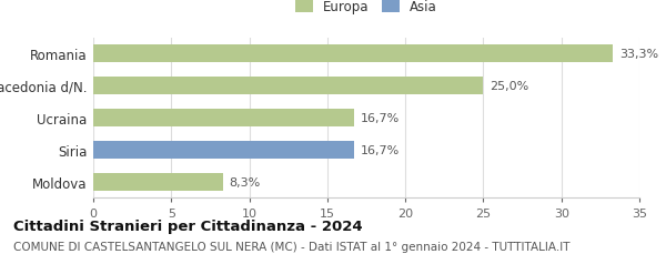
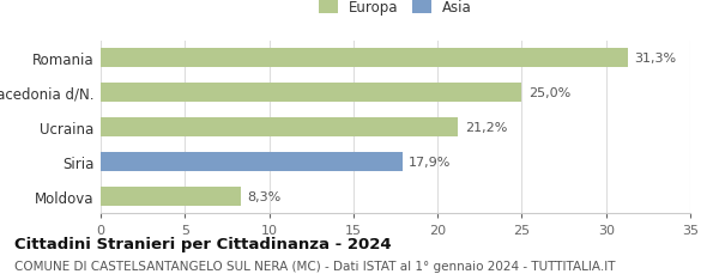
Romania: 33,3% -> 31,3%
Ucraina: 16,7% -> 21,2%
Siria: 16,7% -> 17,9%
